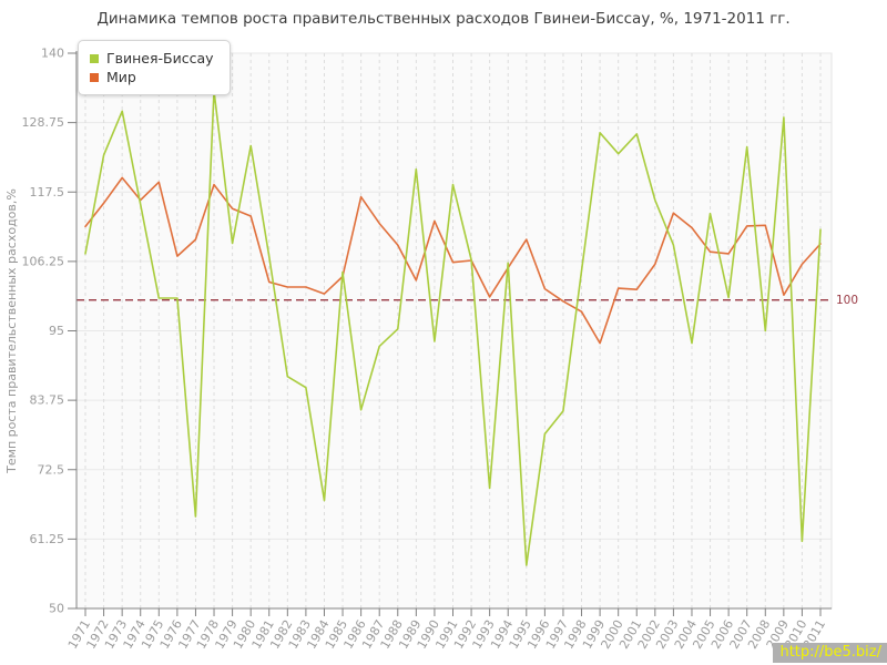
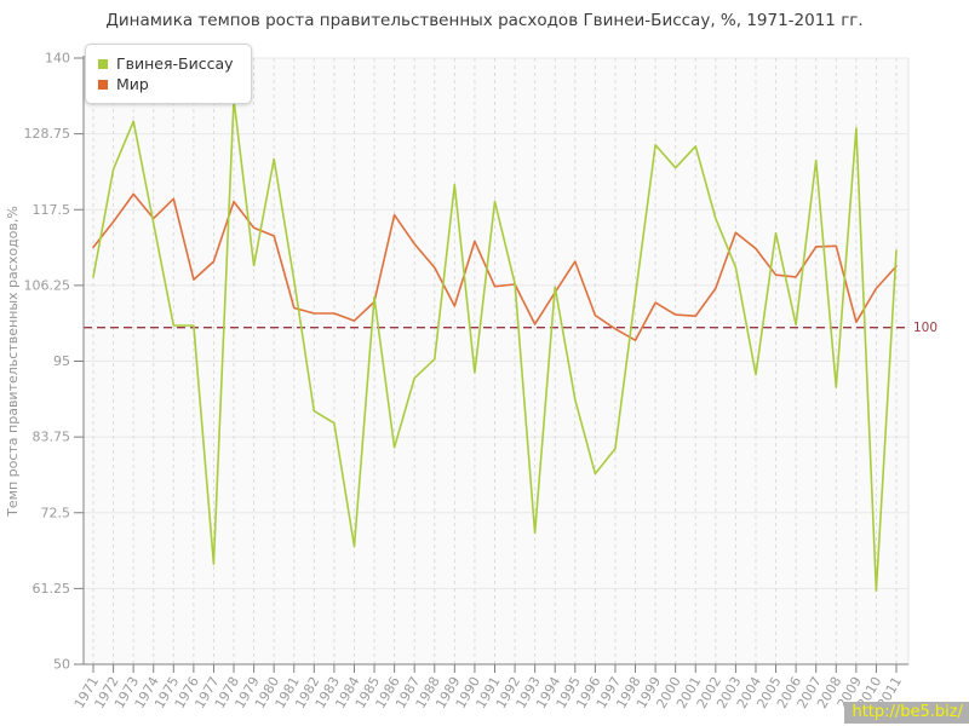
Гвинея-Биссау/1995: 57 -> 89
Мир/1999: 93 -> 104
Гвинея-Биссау/2008: 95 -> 91
